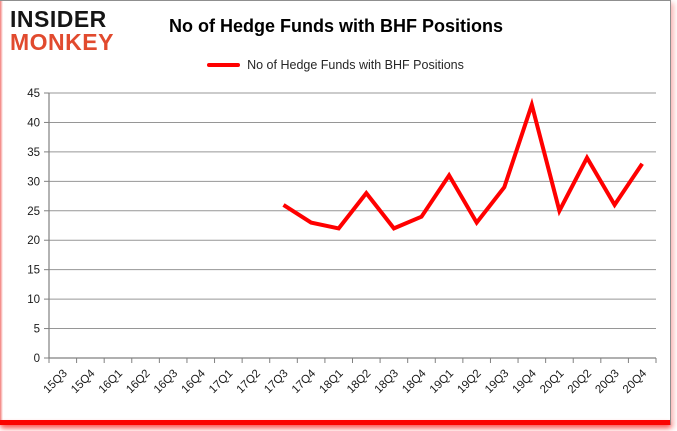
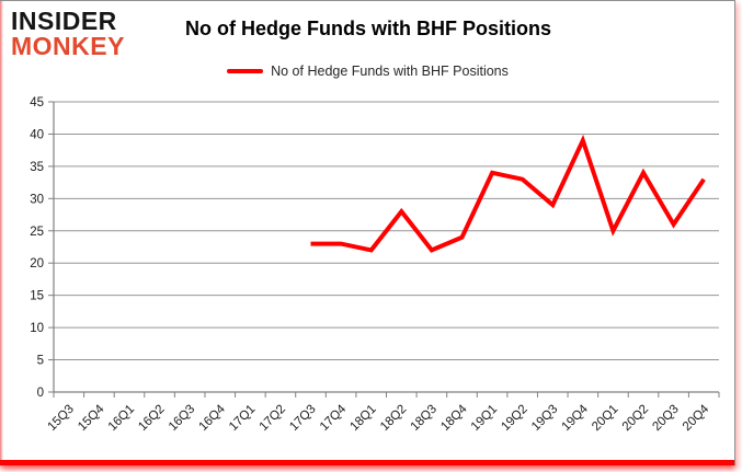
17Q3: 26 -> 23
19Q1: 31 -> 34
19Q2: 23 -> 33
19Q4: 43 -> 39
